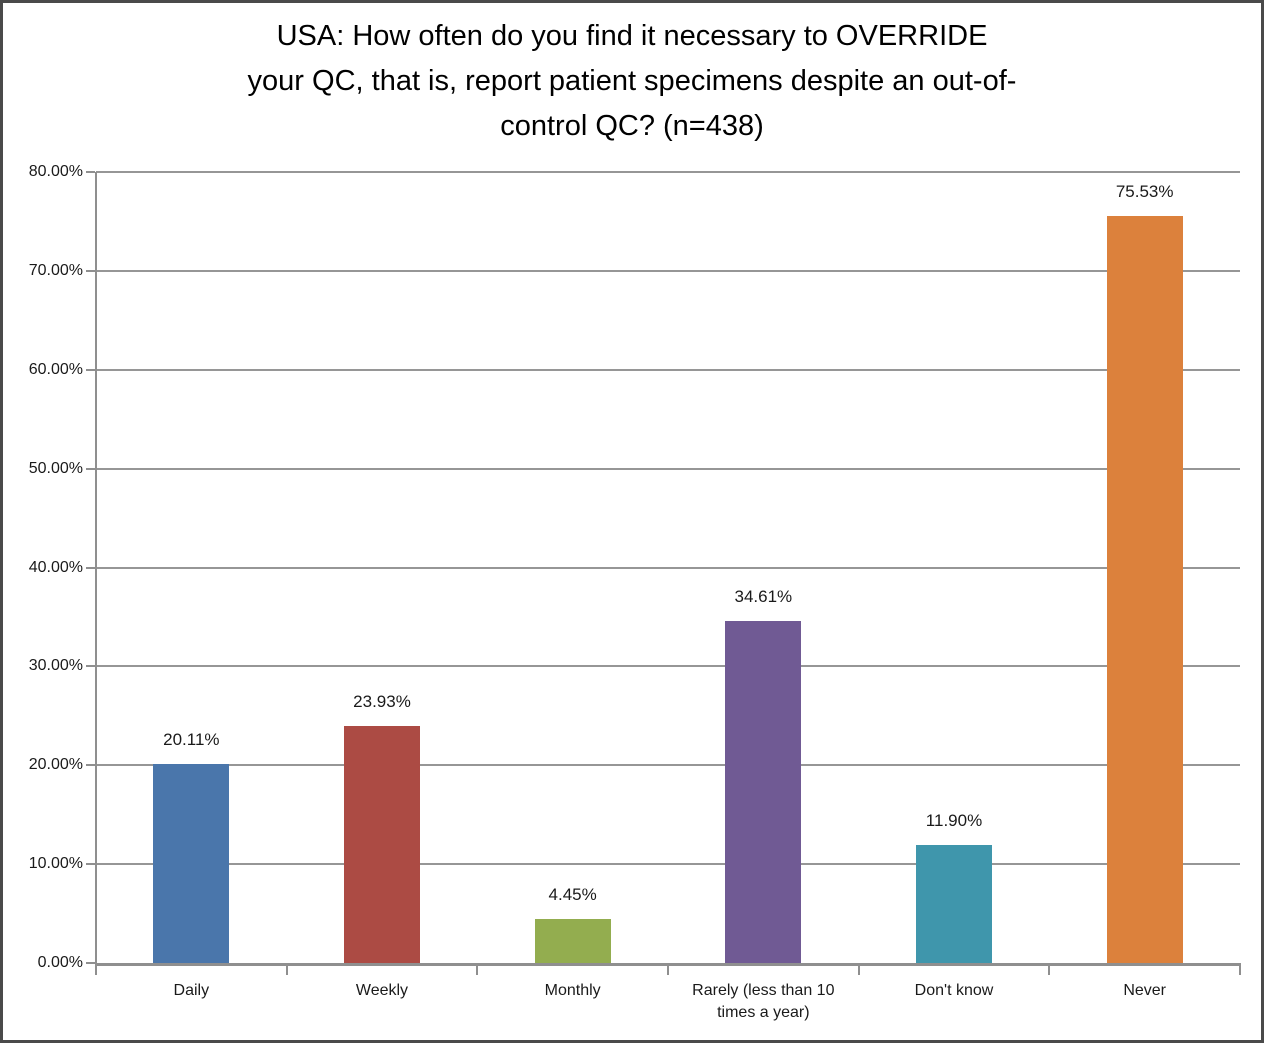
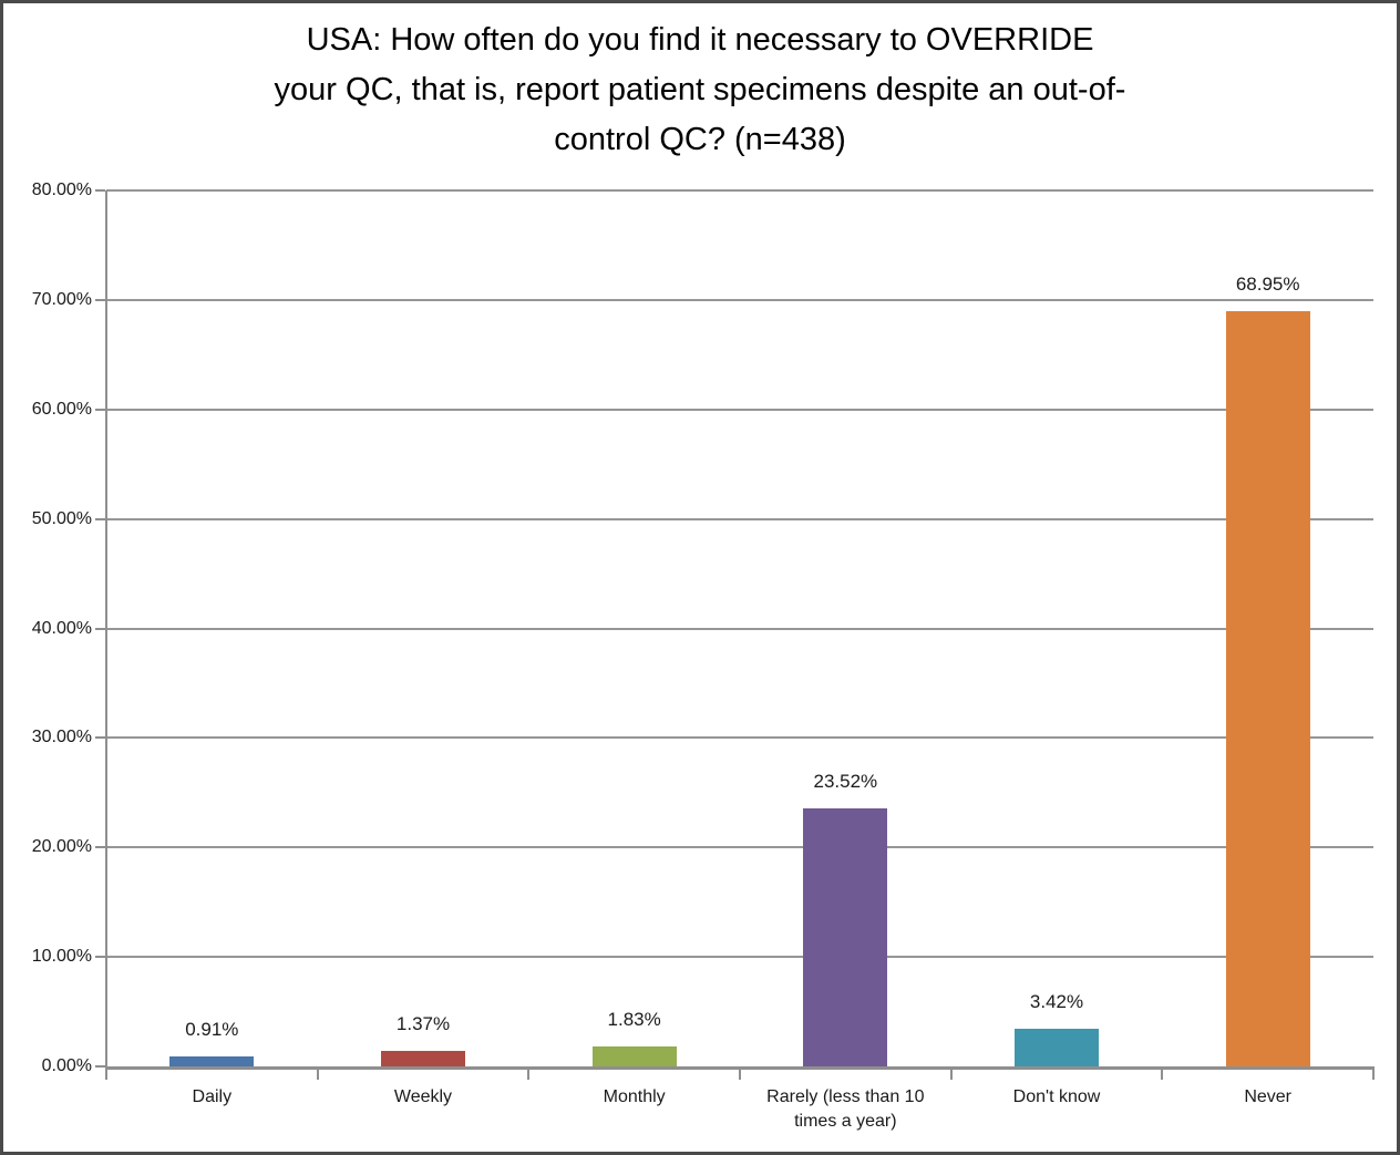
Daily: 20.11% -> 0.91%
Weekly: 23.93% -> 1.37%
Monthly: 4.45% -> 1.83%
Rarely (less than 10 times a year): 34.61% -> 23.52%
Don't know: 11.90% -> 3.42%
Never: 75.53% -> 68.95%
